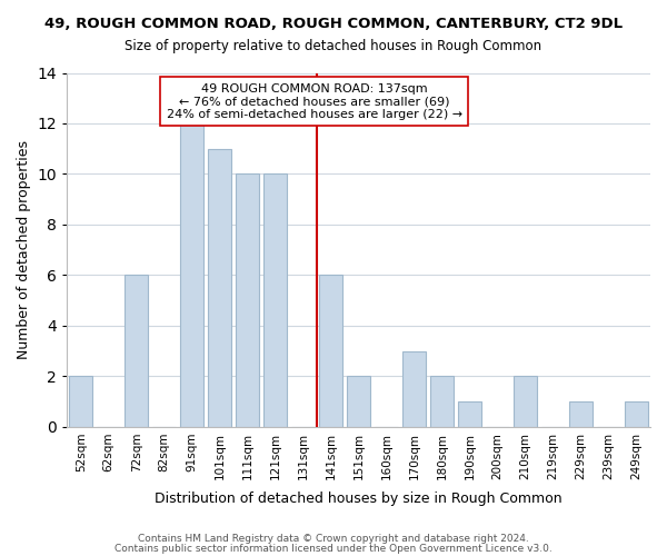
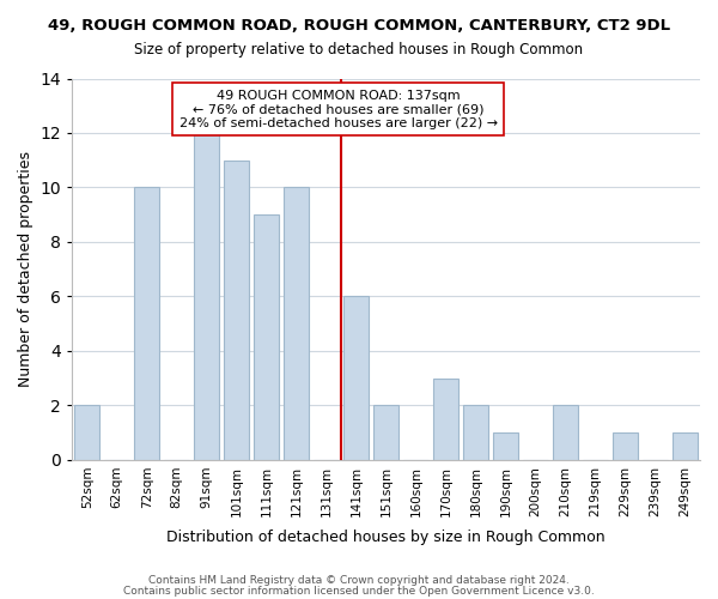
72sqm: 6 -> 10
111sqm: 10 -> 9
